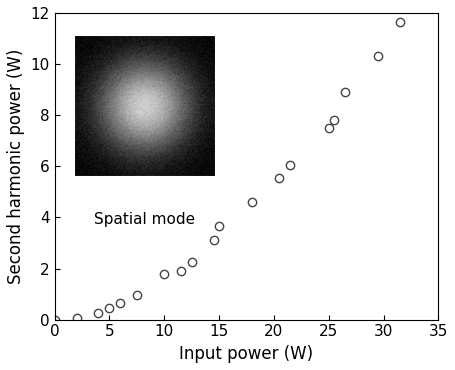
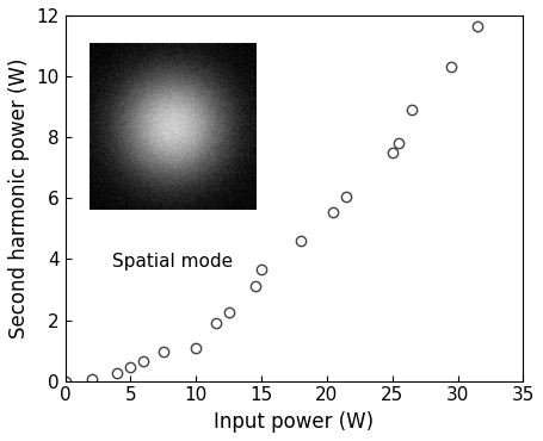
10: 1.80 -> 1.10
